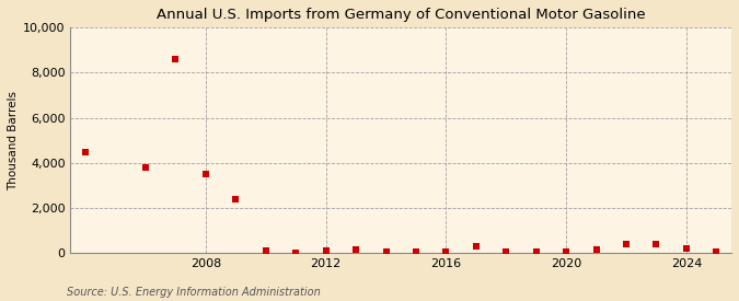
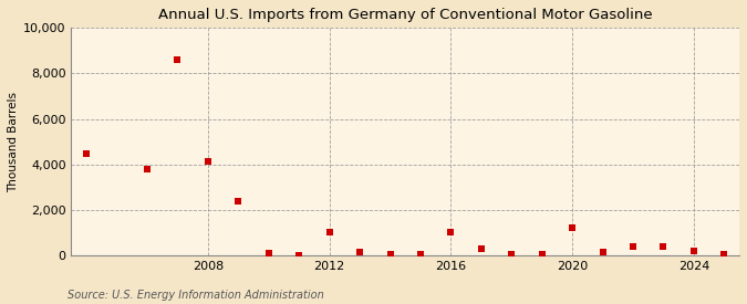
2008: 3,500 -> 4,150
2012: 100 -> 1,050
2016: 50 -> 1,050
2020: 50 -> 1,200
